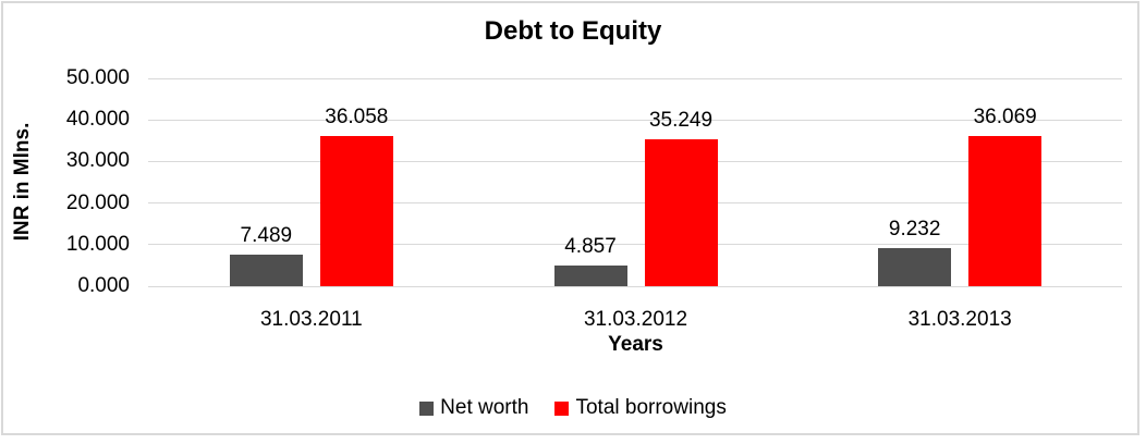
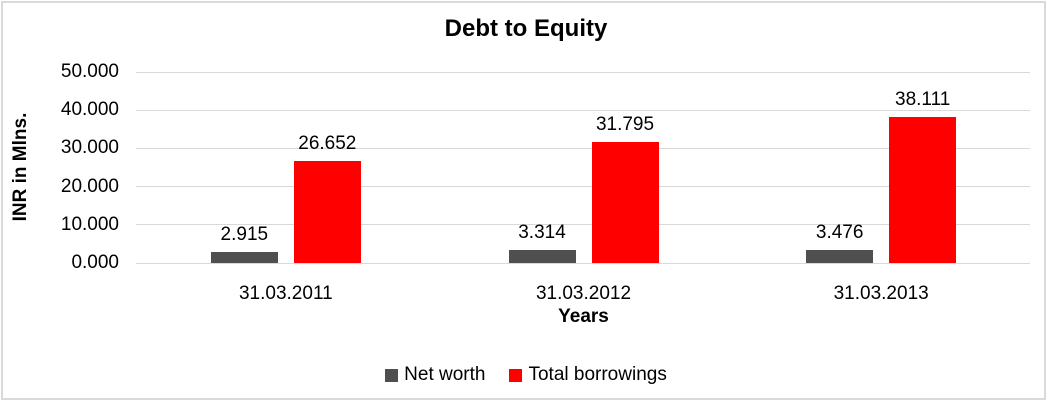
Net worth/31.03.2011: 7.489 -> 2.915
Total borrowings/31.03.2011: 36.058 -> 26.652
Net worth/31.03.2012: 4.857 -> 3.314
Total borrowings/31.03.2012: 35.249 -> 31.795
Net worth/31.03.2013: 9.232 -> 3.476
Total borrowings/31.03.2013: 36.069 -> 38.111
